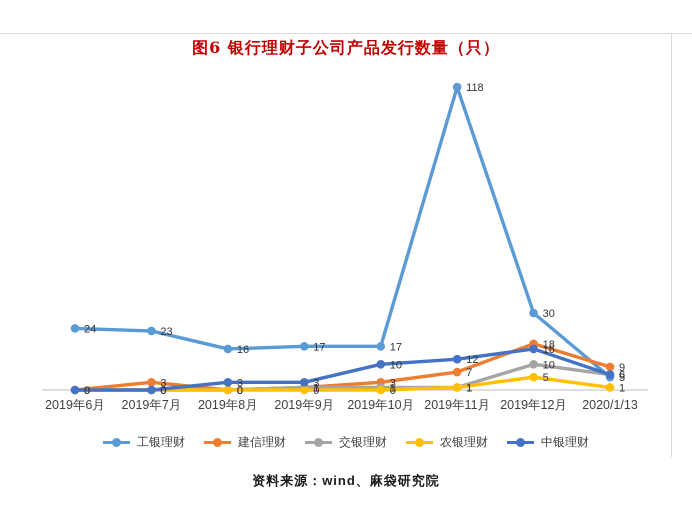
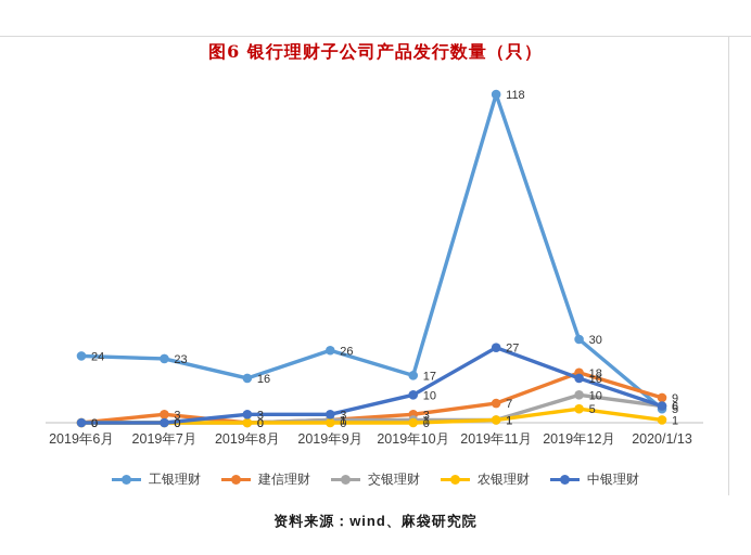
工银理财/2019年9月: 17 -> 26
中银理财/2019年11月: 12 -> 27
